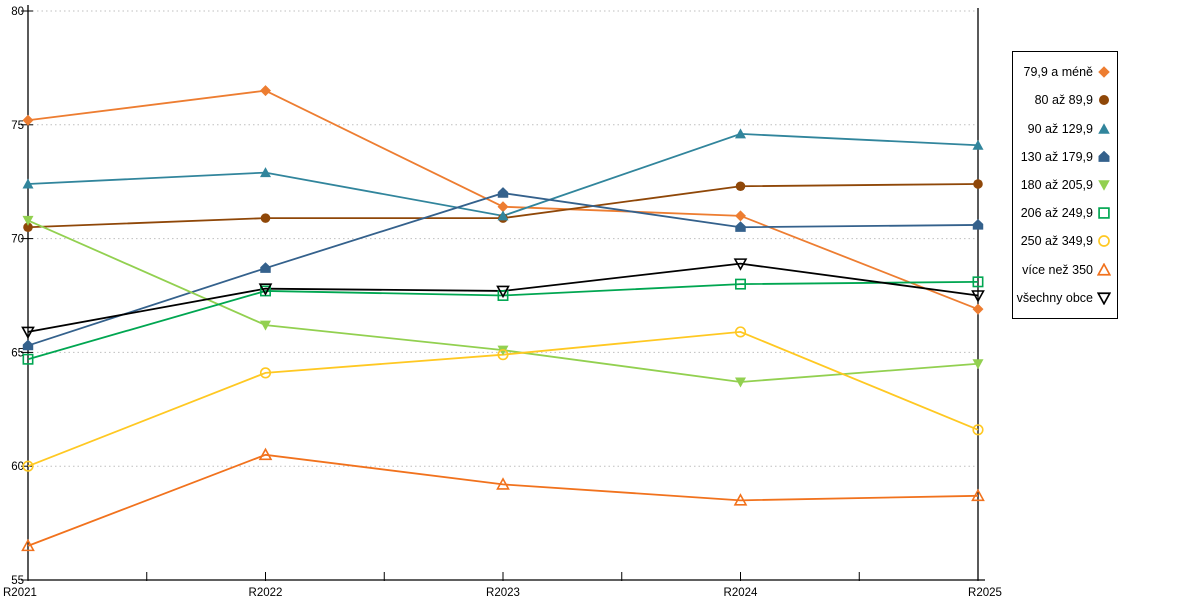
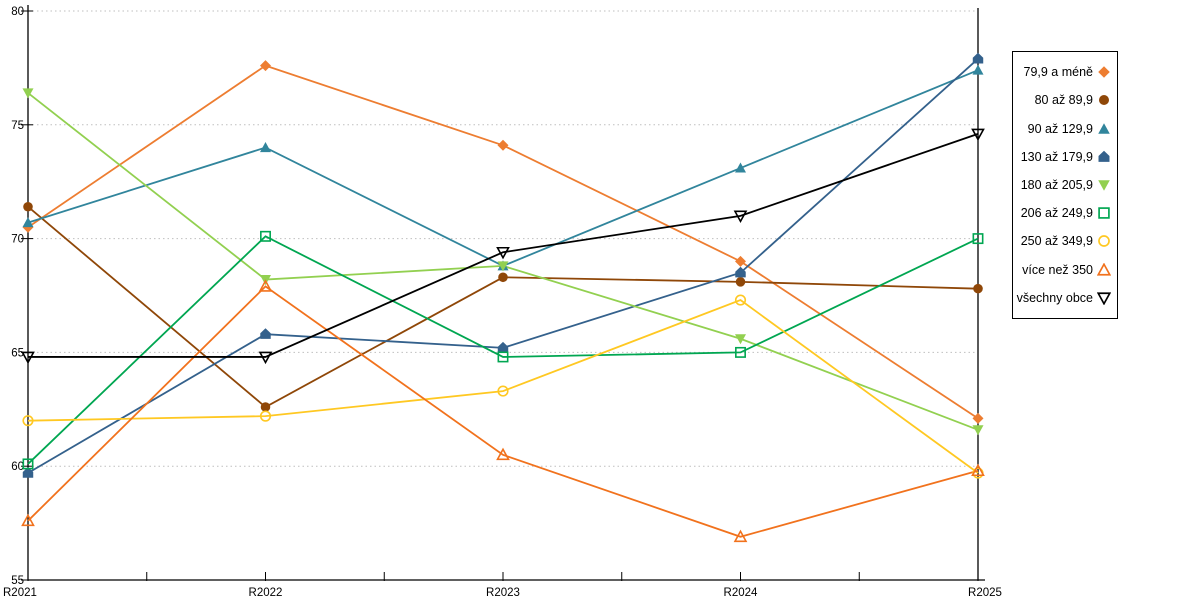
79,9 a méně/R2021: 75.2 -> 70.5
80 až 89,9/R2021: 70.5 -> 71.4
90 až 129,9/R2021: 72.4 -> 70.7
130 až 179,9/R2021: 65.3 -> 59.7
180 až 205,9/R2021: 70.8 -> 76.4
206 až 249,9/R2021: 64.7 -> 60.1
250 až 349,9/R2021: 60.0 -> 62.0
více než 350/R2021: 56.5 -> 57.6
všechny obce/R2021: 65.9 -> 64.8
79,9 a méně/R2022: 76.5 -> 77.6
80 až 89,9/R2022: 70.9 -> 62.6
90 až 129,9/R2022: 72.9 -> 74.0
130 až 179,9/R2022: 68.7 -> 65.8
180 až 205,9/R2022: 66.2 -> 68.2
206 až 249,9/R2022: 67.7 -> 70.1
250 až 349,9/R2022: 64.1 -> 62.2
více než 350/R2022: 60.5 -> 67.9
všechny obce/R2022: 67.8 -> 64.8
79,9 a méně/R2023: 71.4 -> 74.1
80 až 89,9/R2023: 70.9 -> 68.3
90 až 129,9/R2023: 71.0 -> 68.8
130 až 179,9/R2023: 72.0 -> 65.2
180 až 205,9/R2023: 65.1 -> 68.8
206 až 249,9/R2023: 67.5 -> 64.8
250 až 349,9/R2023: 64.9 -> 63.3
více než 350/R2023: 59.2 -> 60.5
všechny obce/R2023: 67.7 -> 69.4
79,9 a méně/R2024: 71.0 -> 69.0
80 až 89,9/R2024: 72.3 -> 68.1
90 až 129,9/R2024: 74.6 -> 73.1
130 až 179,9/R2024: 70.5 -> 68.5
180 až 205,9/R2024: 63.7 -> 65.6
206 až 249,9/R2024: 68.0 -> 65.0
250 až 349,9/R2024: 65.9 -> 67.3
více než 350/R2024: 58.5 -> 56.9
všechny obce/R2024: 68.9 -> 71.0
79,9 a méně/R2025: 66.9 -> 62.1
80 až 89,9/R2025: 72.4 -> 67.8
90 až 129,9/R2025: 74.1 -> 77.4
130 až 179,9/R2025: 70.6 -> 77.9
180 až 205,9/R2025: 64.5 -> 61.6
206 až 249,9/R2025: 68.1 -> 70.0
250 až 349,9/R2025: 61.6 -> 59.7
více než 350/R2025: 58.7 -> 59.8
všechny obce/R2025: 67.5 -> 74.6
